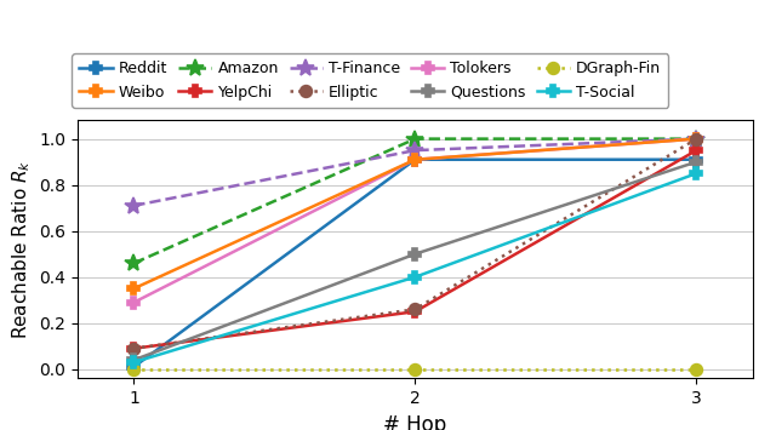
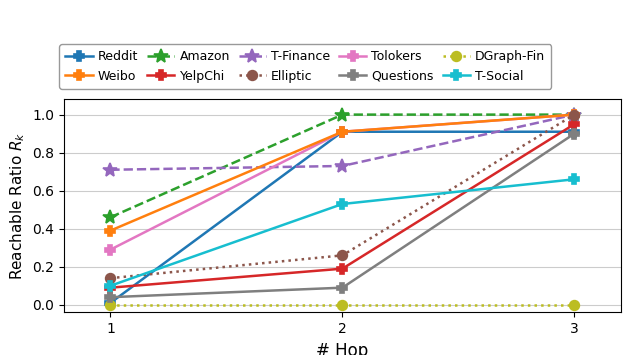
Weibo/1: 0.35 -> 0.39
Elliptic/1: 0.09 -> 0.14
T-Social/1: 0.03 -> 0.10
T-Finance/2: 0.95 -> 0.73
YelpChi/2: 0.25 -> 0.19
Questions/2: 0.50 -> 0.09
T-Social/2: 0.40 -> 0.53
T-Social/3: 0.85 -> 0.66
